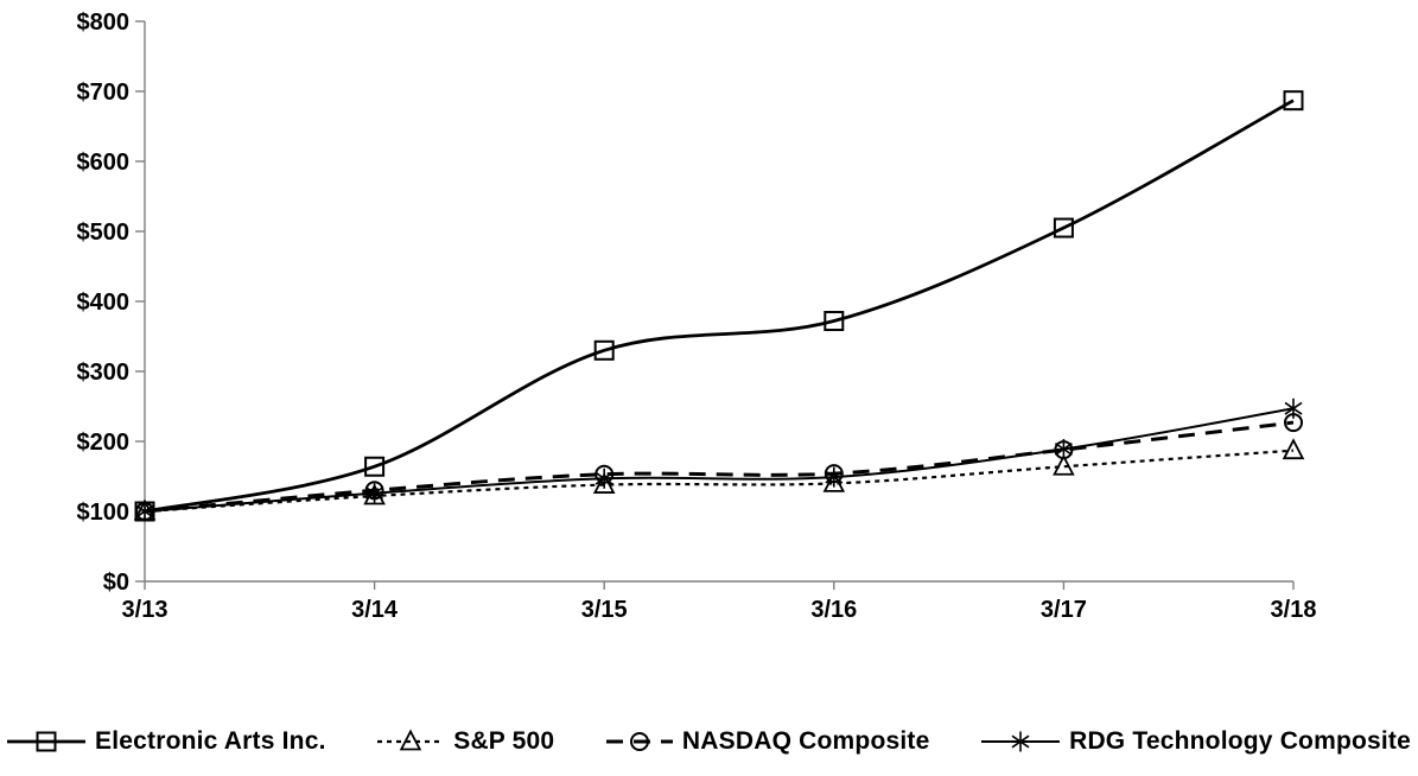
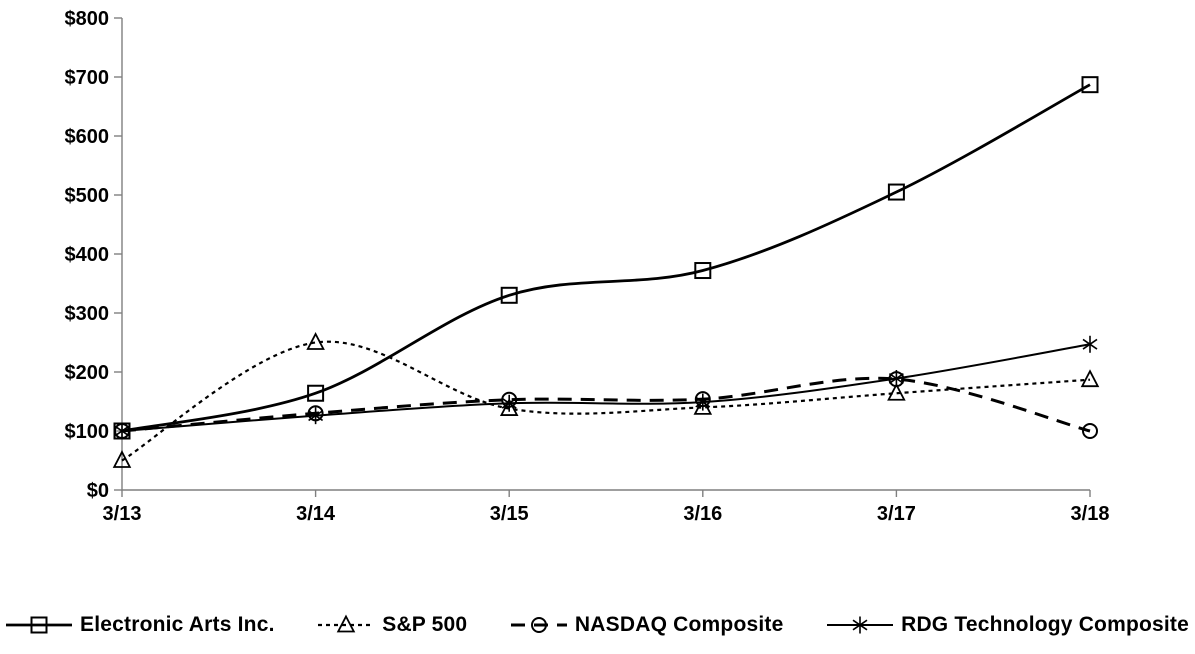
S&P 500/3/13: $100 -> $50
S&P 500/3/14: $120 -> $250
NASDAQ Composite/3/18: $230 -> $100
